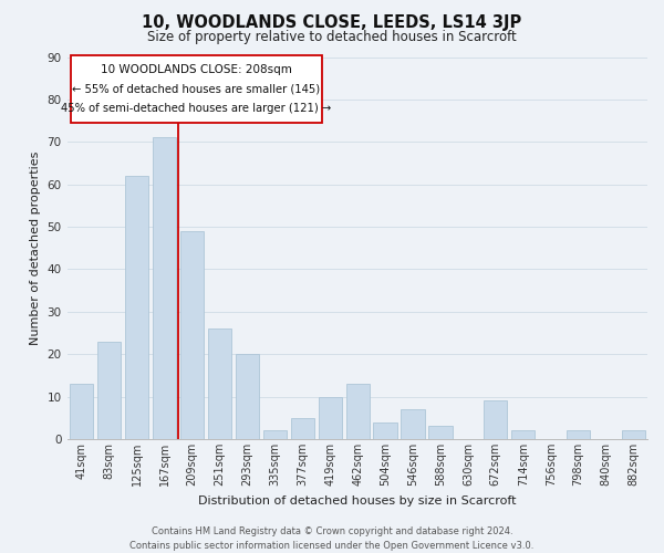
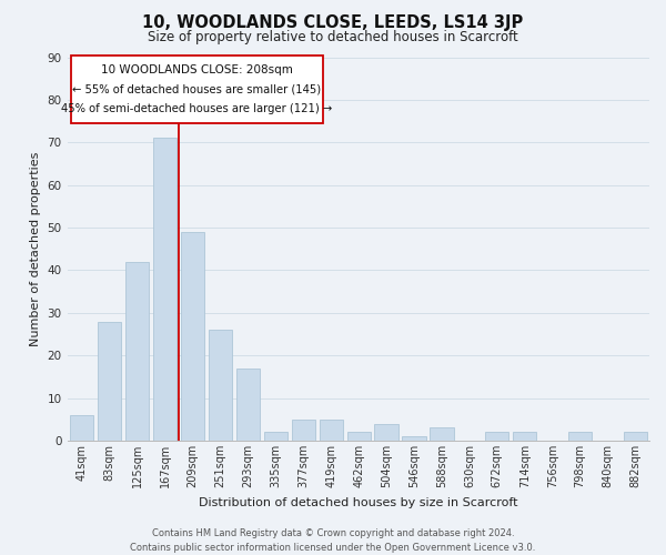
41sqm: 13 -> 6
83sqm: 23 -> 28
125sqm: 62 -> 42
293sqm: 20 -> 17
419sqm: 10 -> 5
462sqm: 13 -> 2
546sqm: 7 -> 1
672sqm: 9 -> 2
